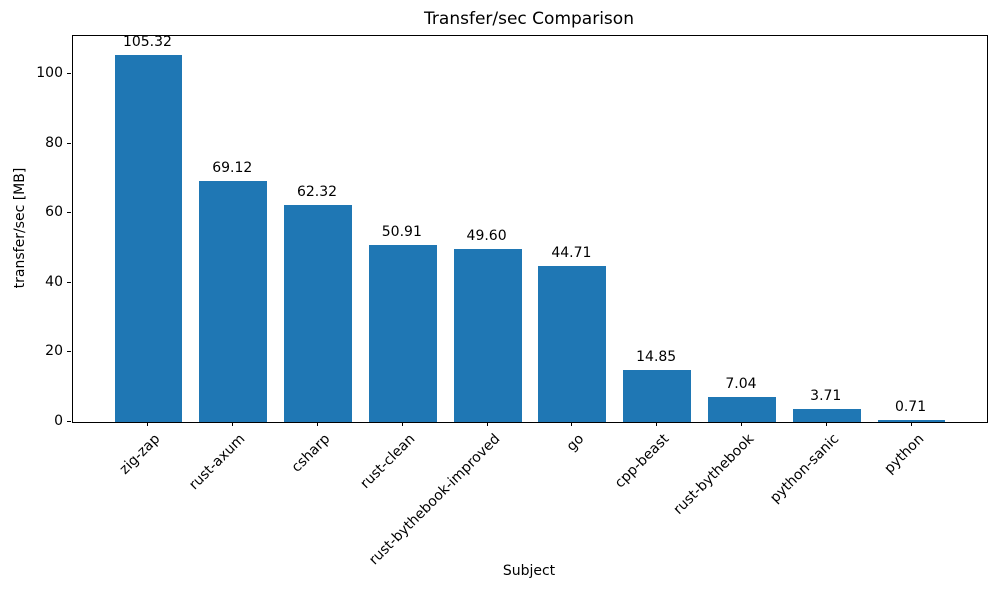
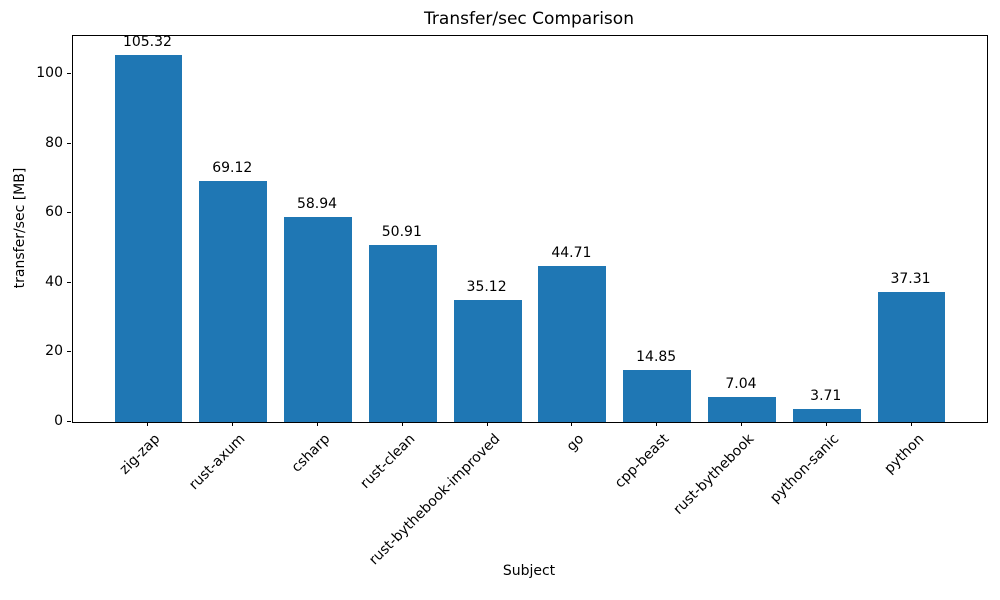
csharp: 62.32 -> 58.94
rust-bythebook-improved: 49.60 -> 35.12
python: 0.71 -> 37.31
